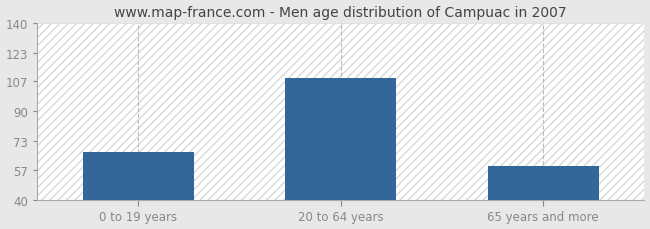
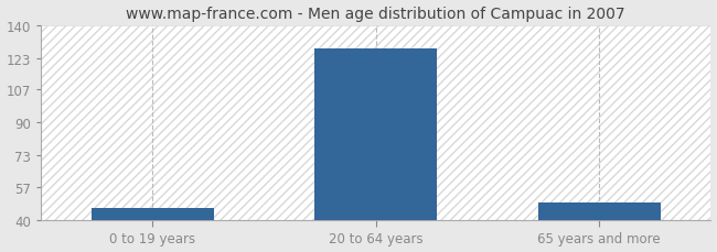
0 to 19 years: 67 -> 46
20 to 64 years: 109 -> 128
65 years and more: 59 -> 49
